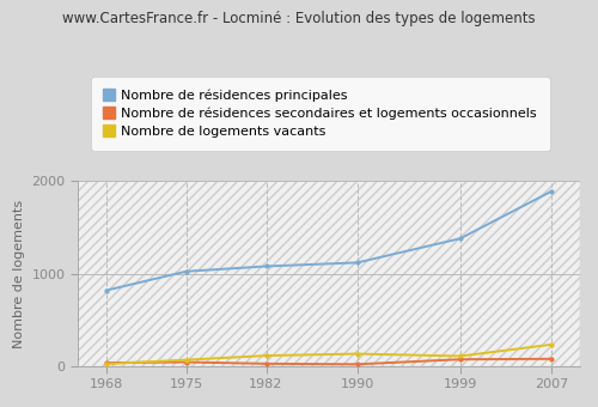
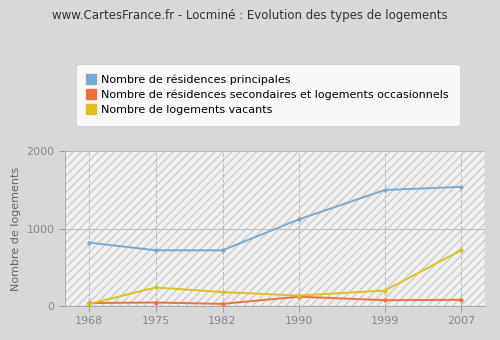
Nombre de résidences principales/1975: 1020 -> 720
Nombre de logements vacants/1975: 70 -> 240
Nombre de résidences principales/1982: 1080 -> 720
Nombre de logements vacants/1982: 120 -> 180
Nombre de résidences secondaires et logements occasionnels/1990: 20 -> 120
Nombre de résidences principales/1999: 1380 -> 1500
Nombre de logements vacants/1999: 110 -> 200
Nombre de résidences principales/2007: 1890 -> 1540
Nombre de logements vacants/2007: 240 -> 720
